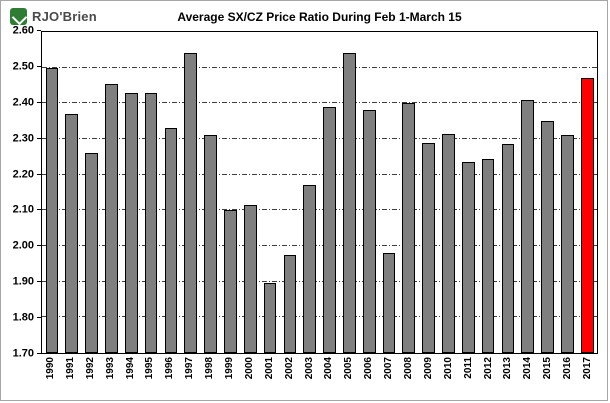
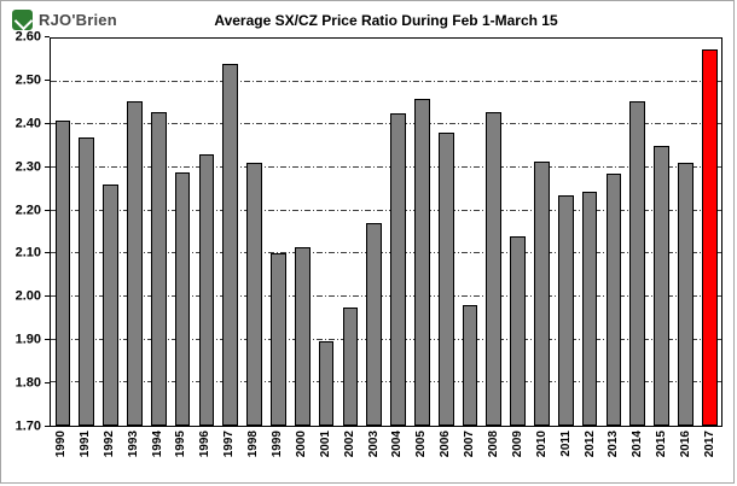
1990: 2.50 -> 2.41
1995: 2.43 -> 2.29
2004: 2.39 -> 2.42
2005: 2.54 -> 2.46
2008: 2.40 -> 2.43
2009: 2.29 -> 2.14
2014: 2.41 -> 2.46
2017: 2.47 -> 2.58
